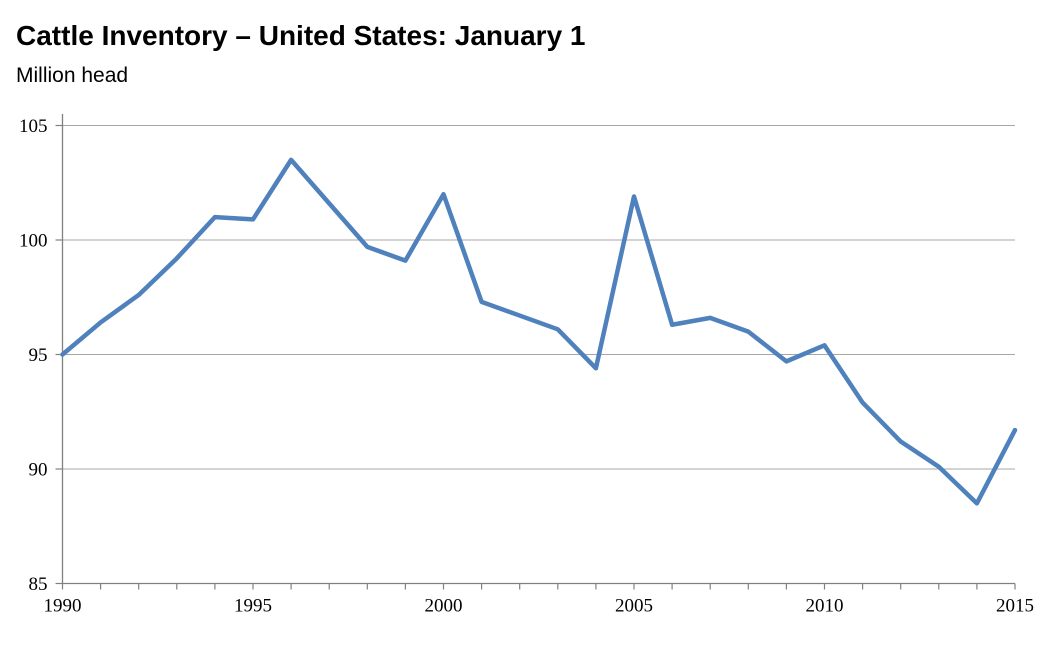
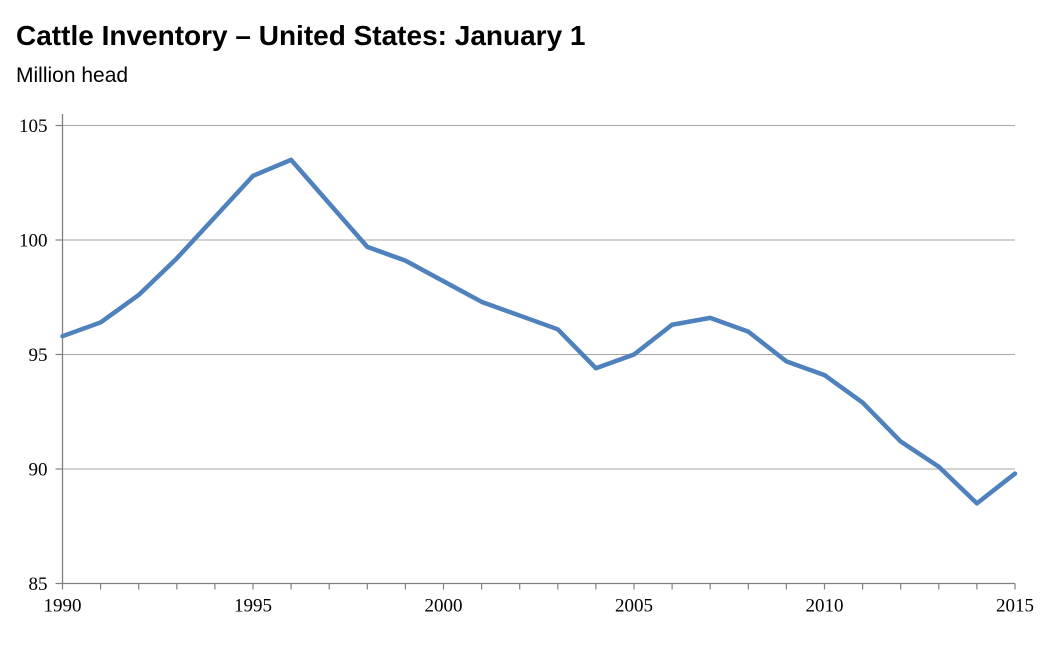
1990: 95.0 -> 95.8
1995: 100.9 -> 102.8
2000: 102.0 -> 98.2
2005: 101.9 -> 95.0
2010: 95.4 -> 94.1
2015: 91.7 -> 89.8
